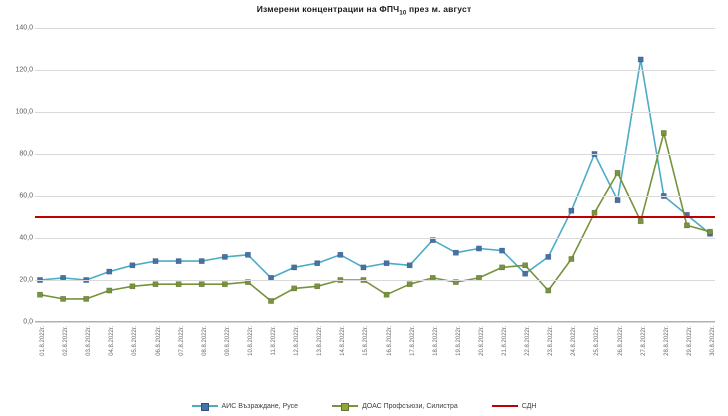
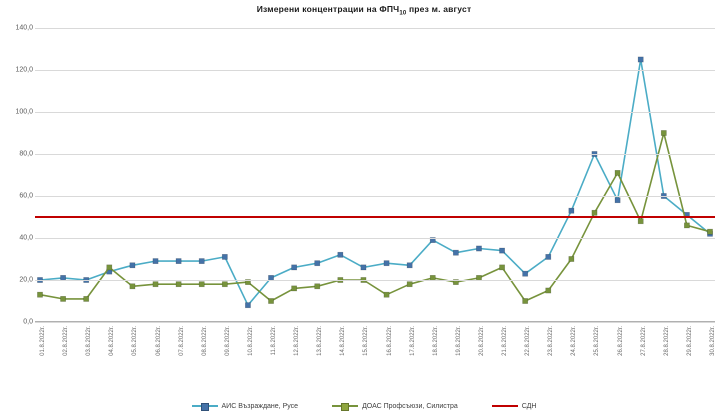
ДОАС Профсъюзи, Силистра/04.8.2022г.: 15 -> 26
АИС Възраждане, Русе/10.8.2022г.: 32 -> 8
ДОАС Профсъюзи, Силистра/22.8.2022г.: 27 -> 10
